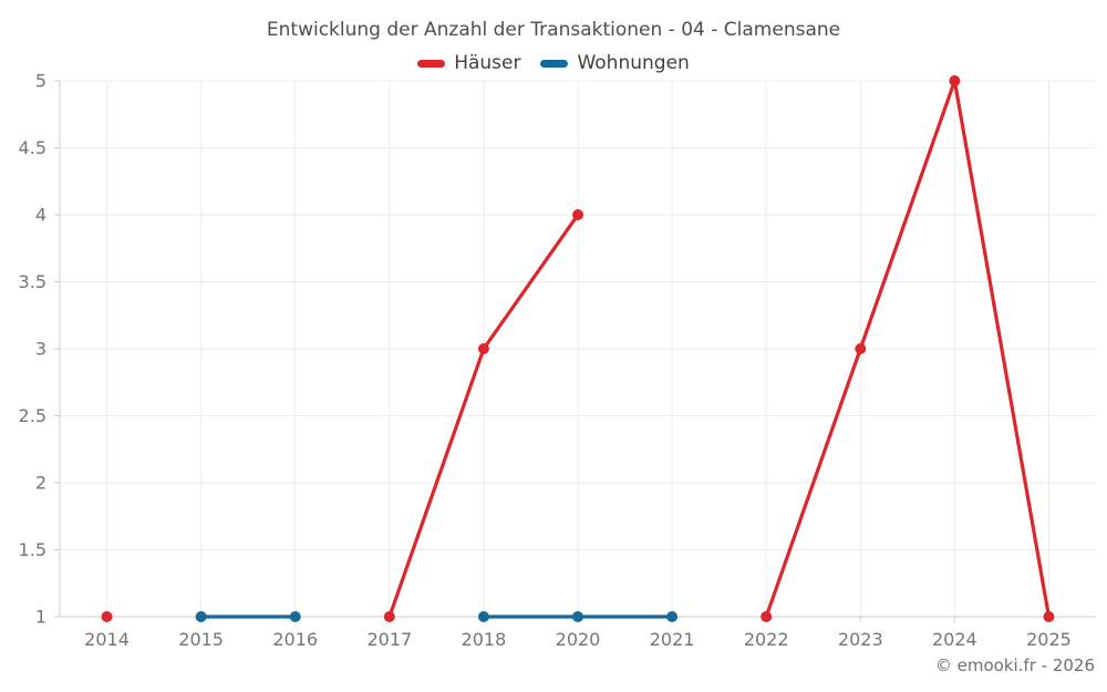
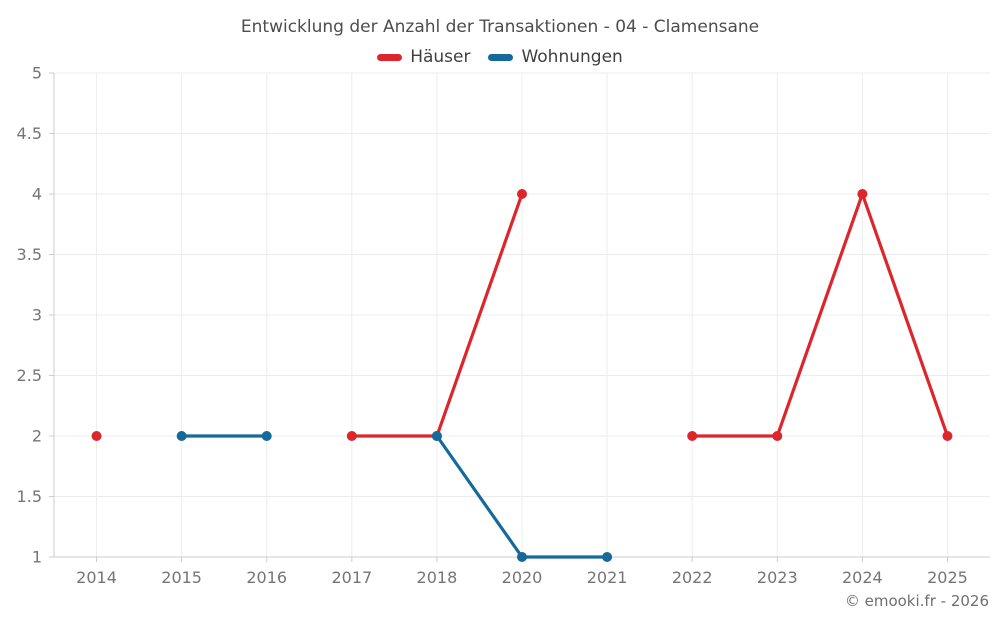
Häuser/2014: 1 -> 2
Wohnungen/2015: 1 -> 2
Wohnungen/2016: 1 -> 2
Häuser/2017: 1 -> 2
Häuser/2018: 3 -> 2
Wohnungen/2018: 1 -> 2
Häuser/2022: 1 -> 2
Häuser/2023: 3 -> 2
Häuser/2024: 5 -> 4
Häuser/2025: 1 -> 2
